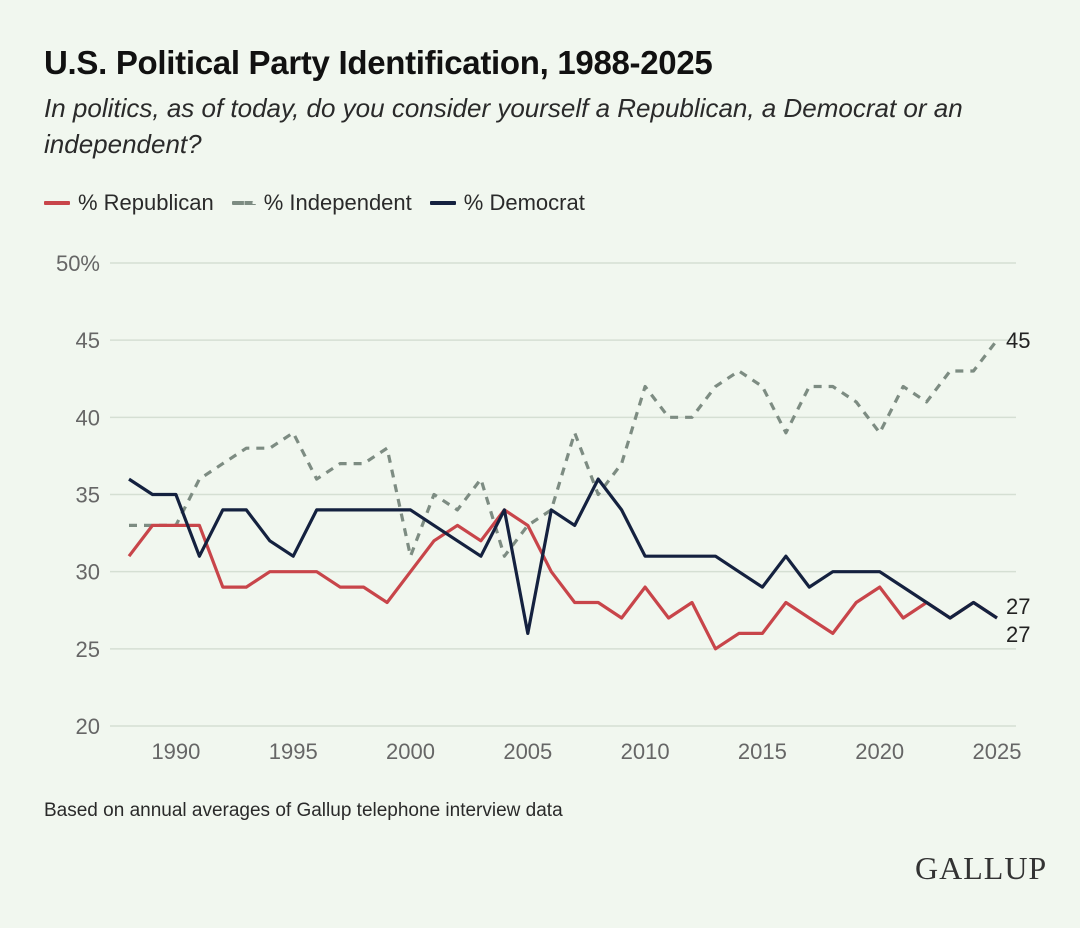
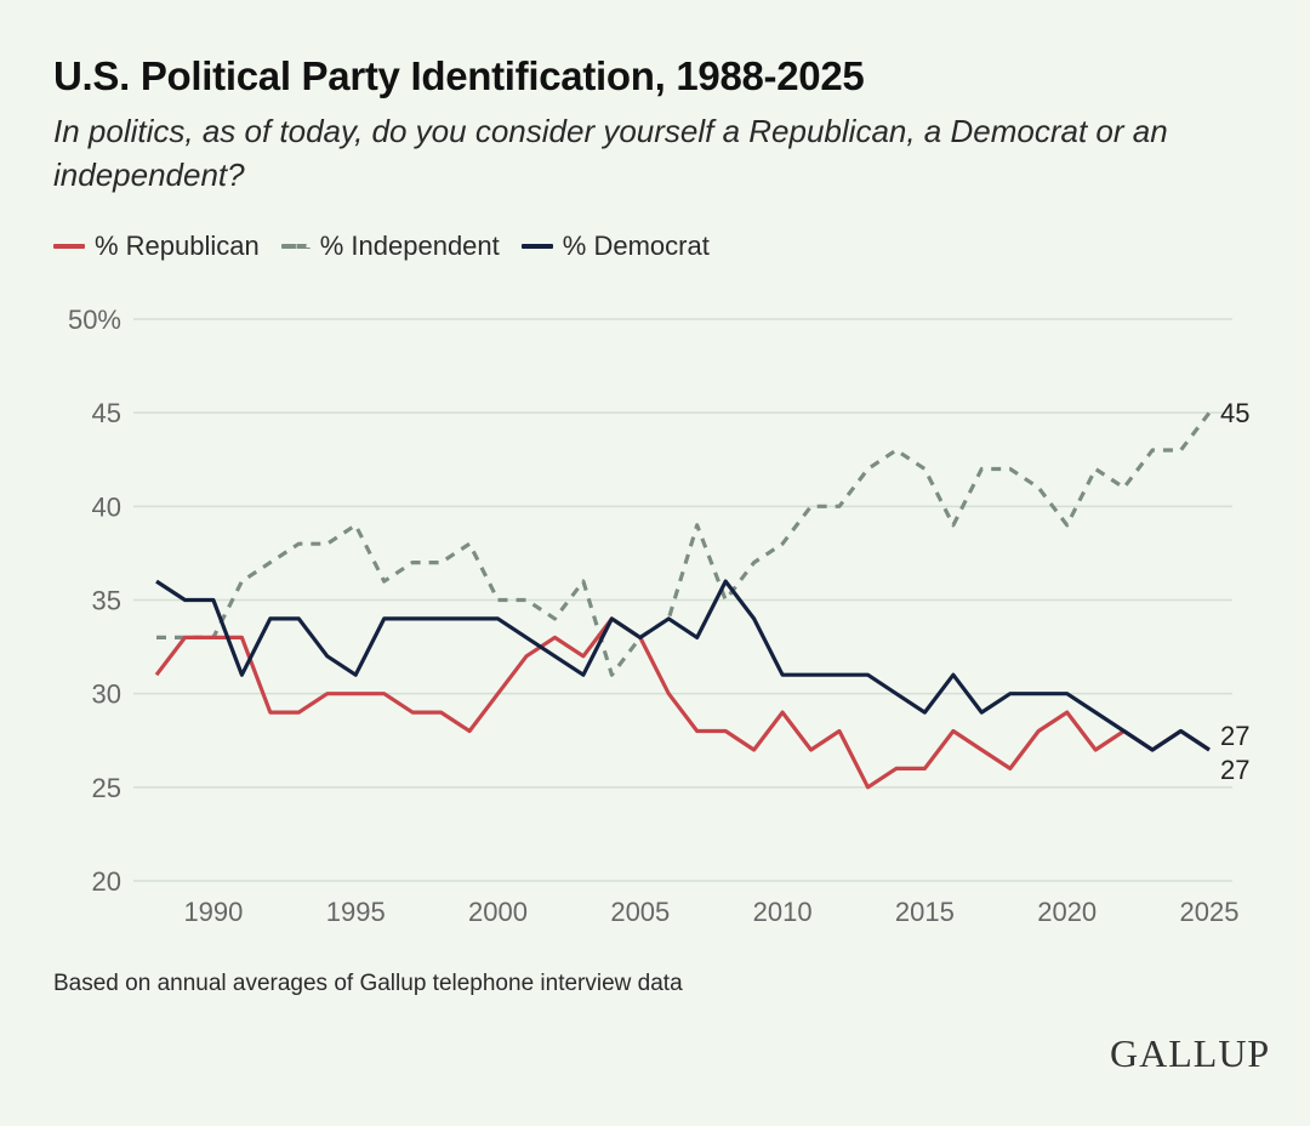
% Independent/2000: 31% -> 35%
% Democrat/2005: 26% -> 33%
% Independent/2010: 42% -> 38%
